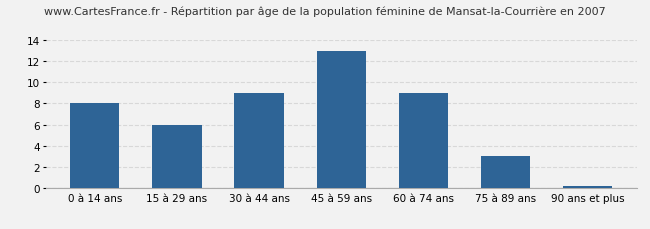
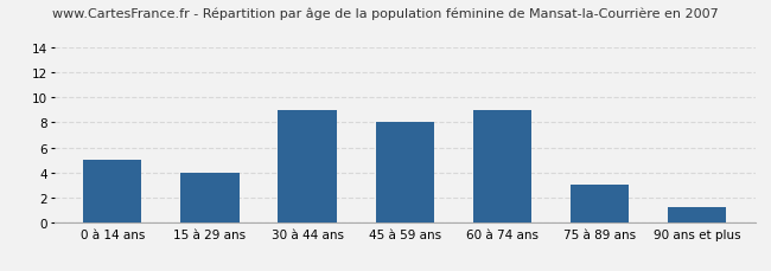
0 à 14 ans: 8.0 -> 5.0
15 à 29 ans: 6.0 -> 4.0
45 à 59 ans: 13.0 -> 8.0
90 ans et plus: 0.1 -> 1.2
